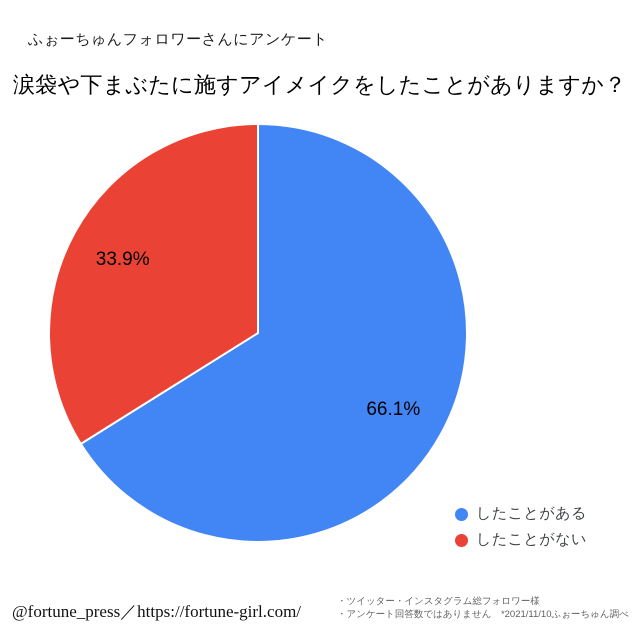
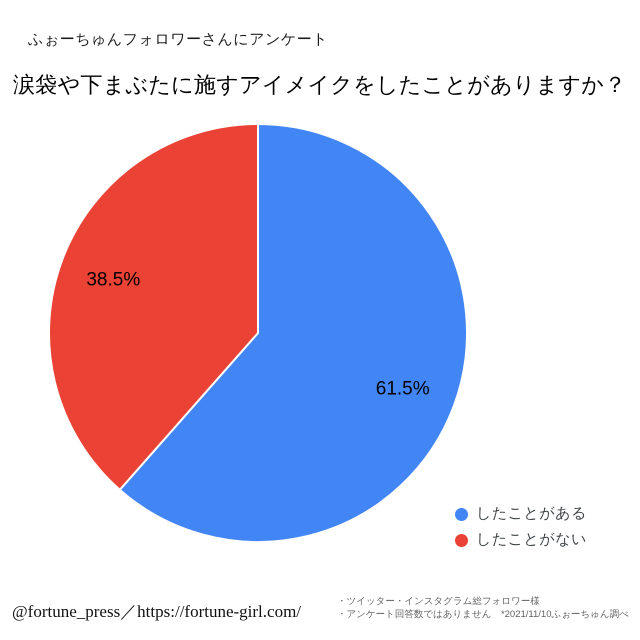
したことがある: 66.1% -> 61.5%
したことがない: 33.9% -> 38.5%
